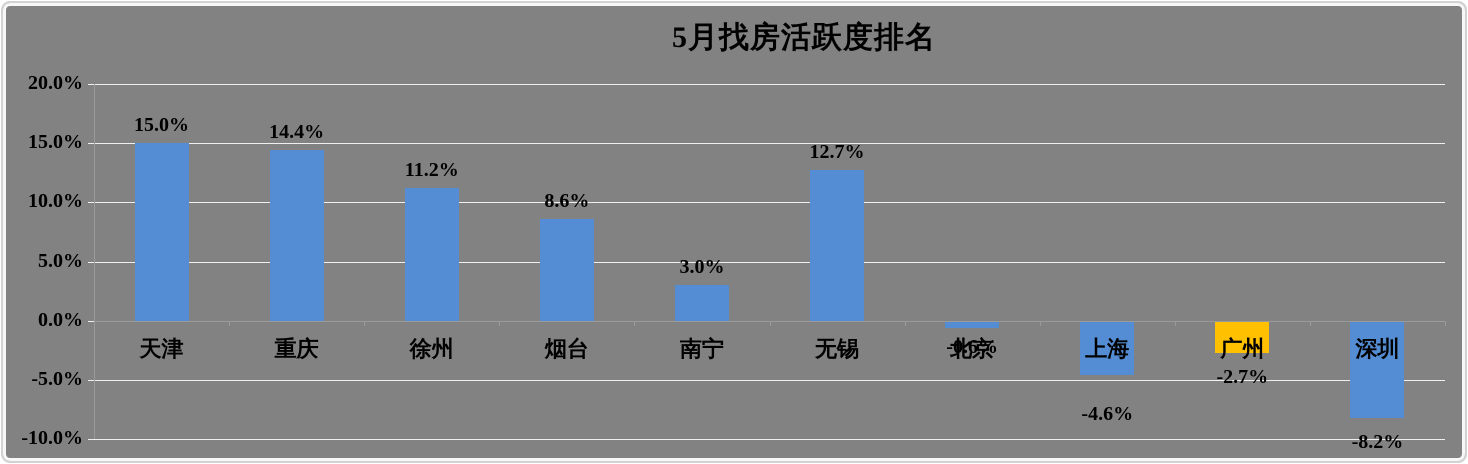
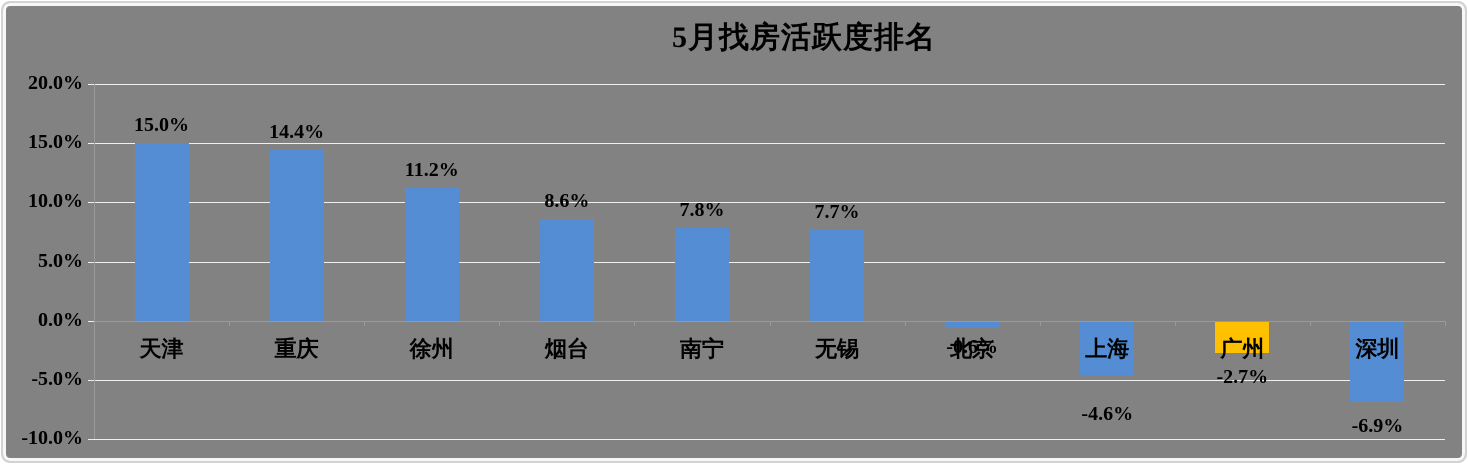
南宁: 3.0% -> 7.8%
无锡: 12.7% -> 7.7%
深圳: -8.2% -> -6.9%
